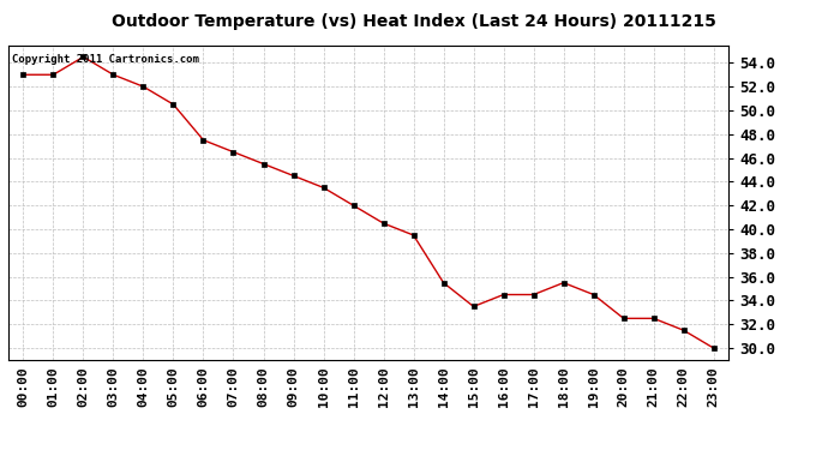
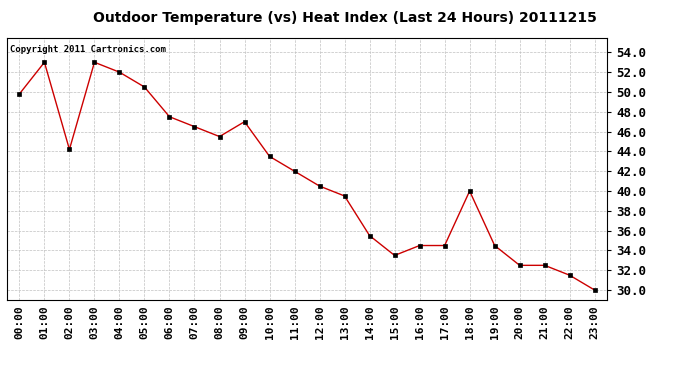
00:00: 53.0 -> 49.8
02:00: 54.5 -> 44.2
09:00: 44.5 -> 47.0
18:00: 35.5 -> 40.0
